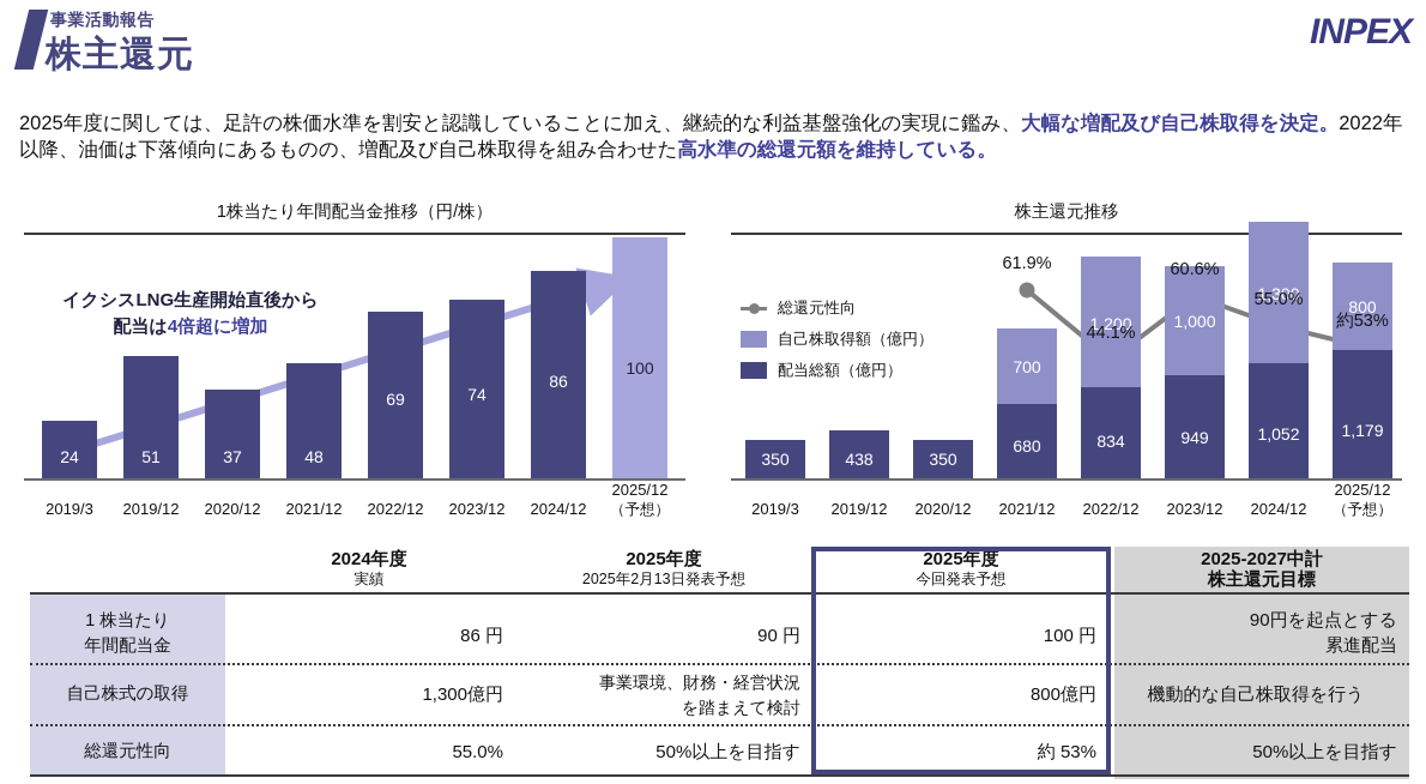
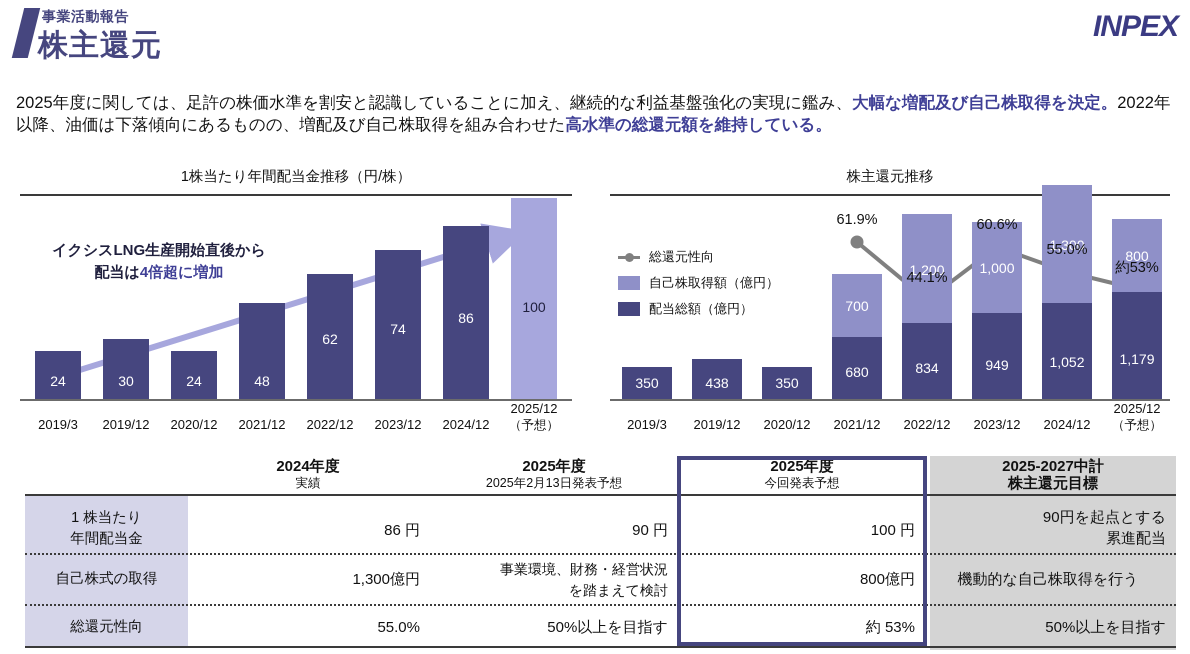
1株当たり年間配当金推移（円/株）/2019/12: 51 -> 30
1株当たり年間配当金推移（円/株）/2020/12: 37 -> 24
1株当たり年間配当金推移（円/株）/2022/12: 69 -> 62
